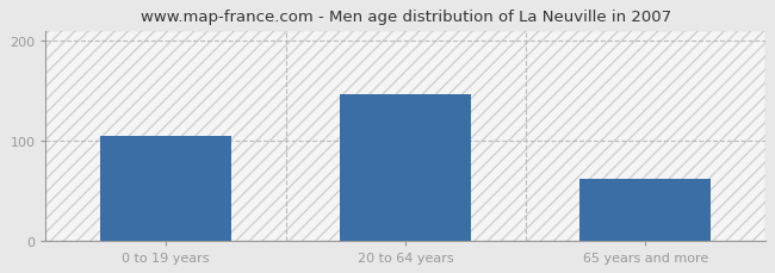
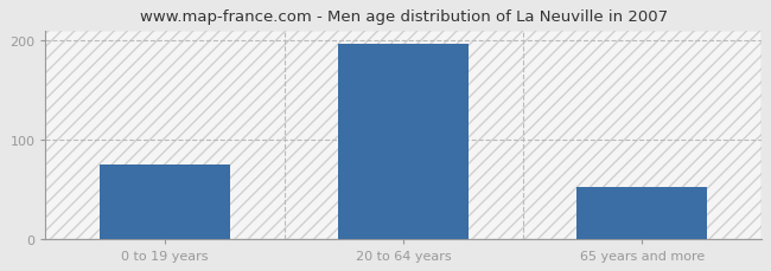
0 to 19 years: 104 -> 75
20 to 64 years: 146 -> 196
65 years and more: 62 -> 52
